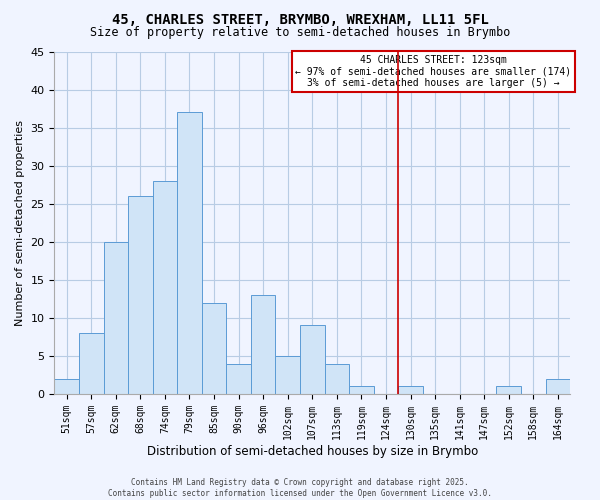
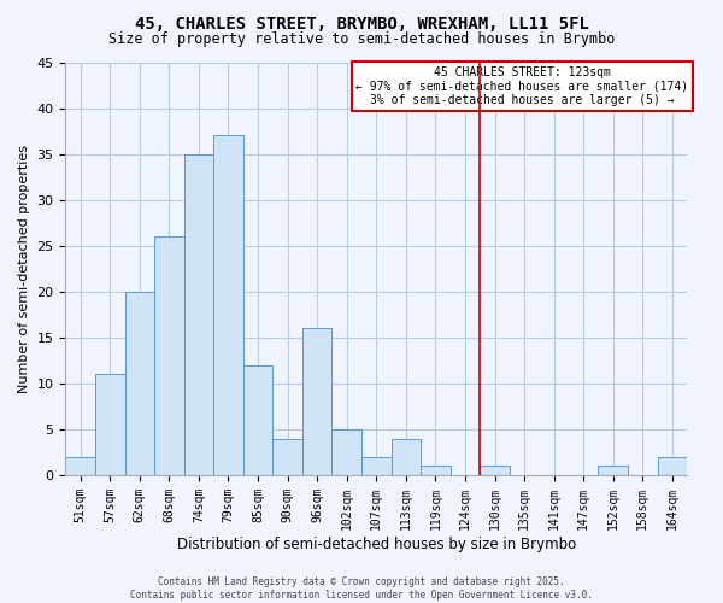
57sqm: 8 -> 11
74sqm: 28 -> 35
96sqm: 13 -> 16
107sqm: 9 -> 2
